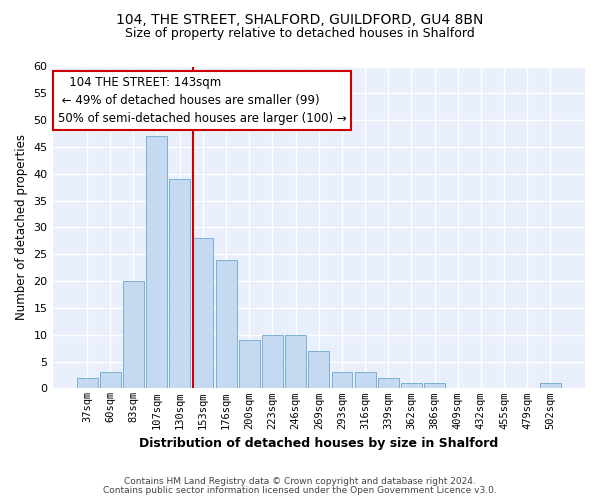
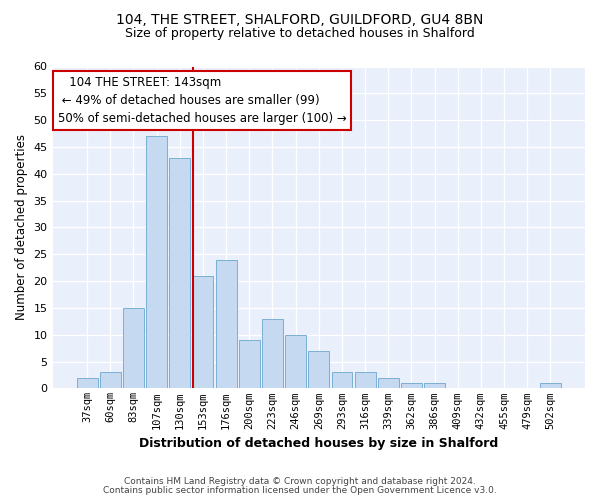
83sqm: 20 -> 15
130sqm: 39 -> 43
153sqm: 28 -> 21
223sqm: 10 -> 13
